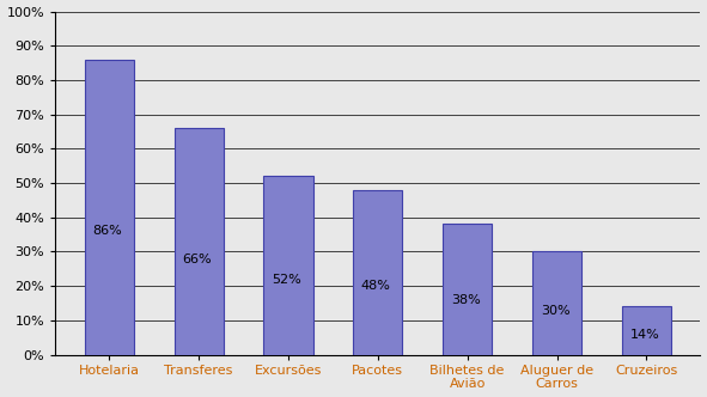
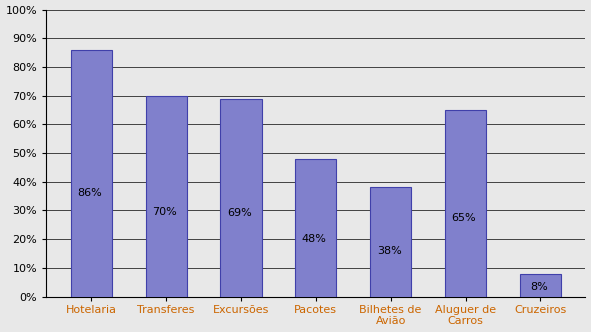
Transferes: 66% -> 70%
Excursões: 52% -> 69%
Aluguer de Carros: 30% -> 65%
Cruzeiros: 14% -> 8%
